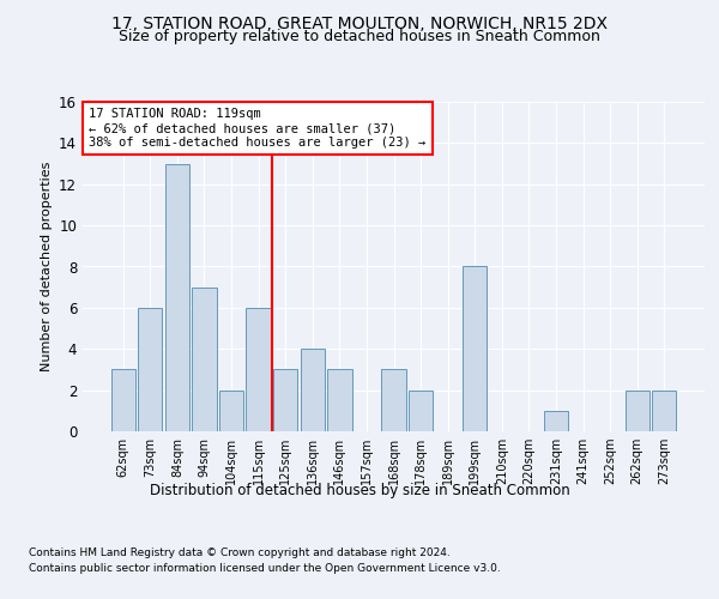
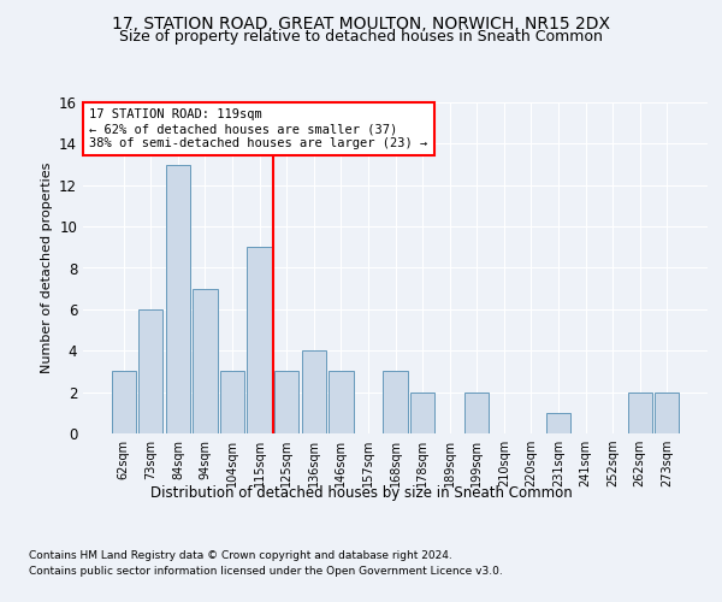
104sqm: 2 -> 3
115sqm: 6 -> 9
199sqm: 8 -> 2
